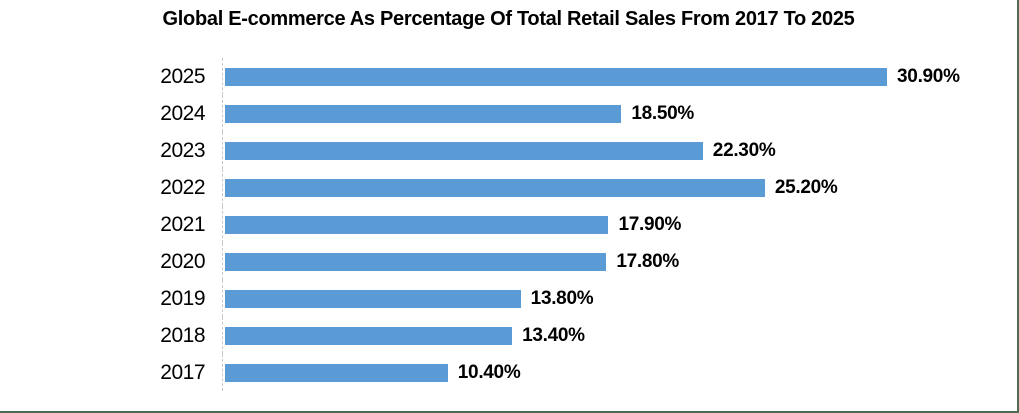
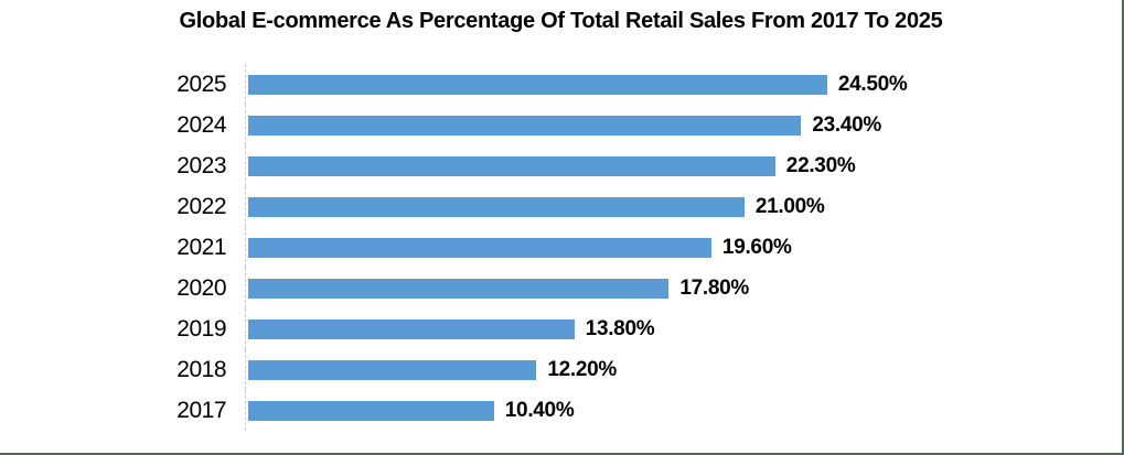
2025: 30.90% -> 24.50%
2024: 18.50% -> 23.40%
2022: 25.20% -> 21.00%
2021: 17.90% -> 19.60%
2018: 13.40% -> 12.20%
